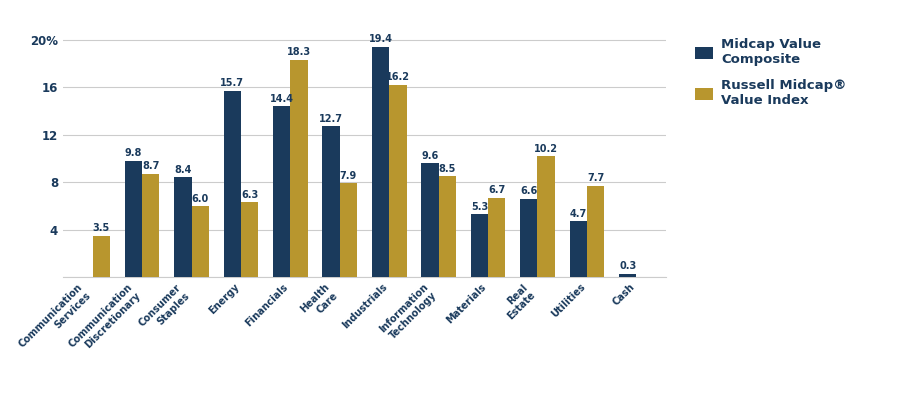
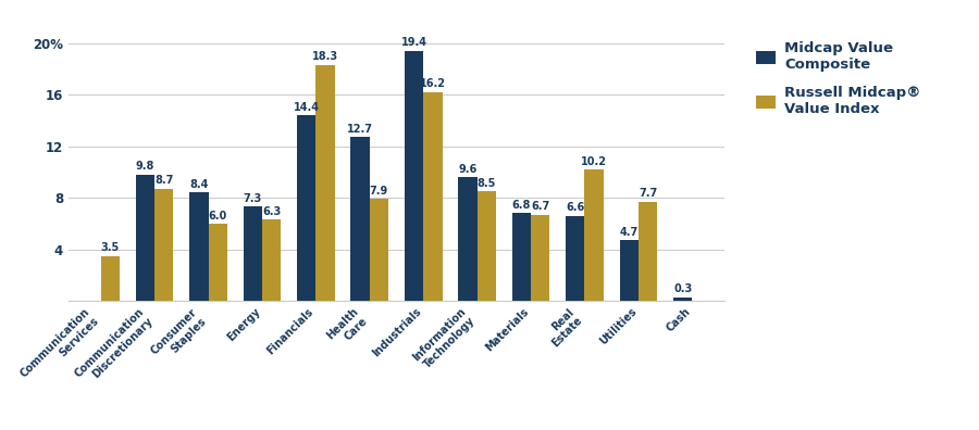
Midcap Value Composite/Energy: 15.7 -> 7.3
Midcap Value Composite/Materials: 5.3 -> 6.8
